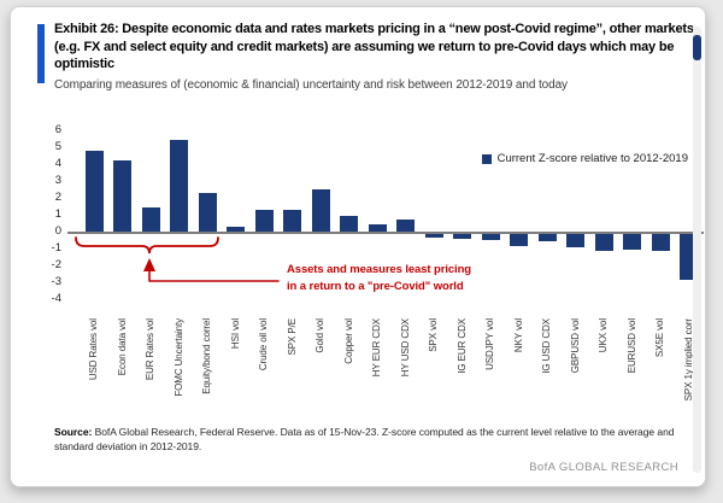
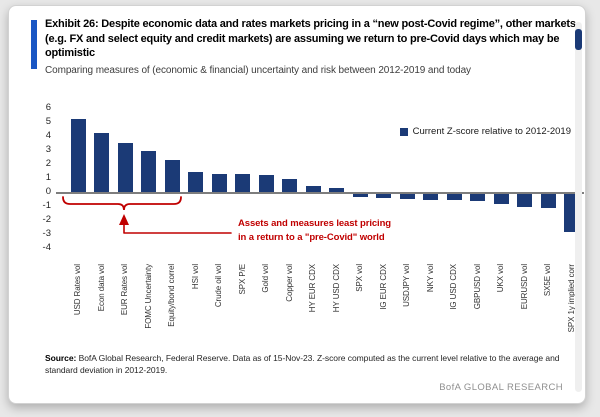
USD Rates vol: 4.8 -> 5.2
EUR Rates vol: 1.4 -> 3.5
FOMC Uncertainty: 5.4 -> 2.9
HSI vol: 0.3 -> 1.4
Gold vol: 2.5 -> 1.2
HY USD CDX: 0.7 -> 0.3
NKY vol: -0.7 -> -0.4
GBPUSD vol: -0.8 -> -0.5
UKX vol: -1.0 -> -0.7
